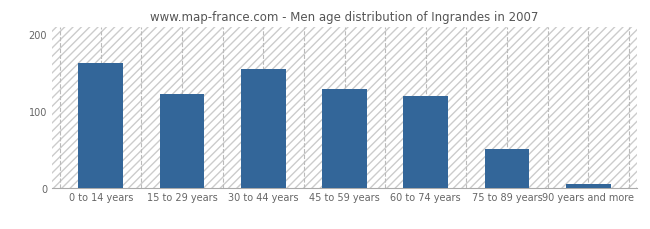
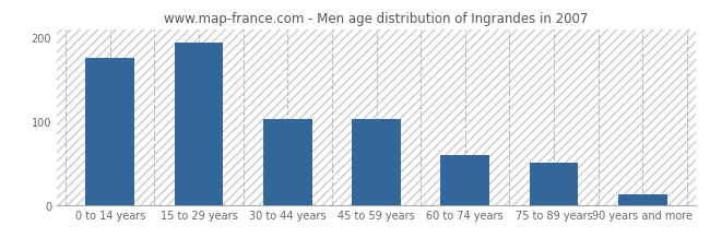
0 to 14 years: 163 -> 176
15 to 29 years: 122 -> 194
30 to 44 years: 155 -> 102
45 to 59 years: 128 -> 102
60 to 74 years: 120 -> 60
90 years and more: 5 -> 12
